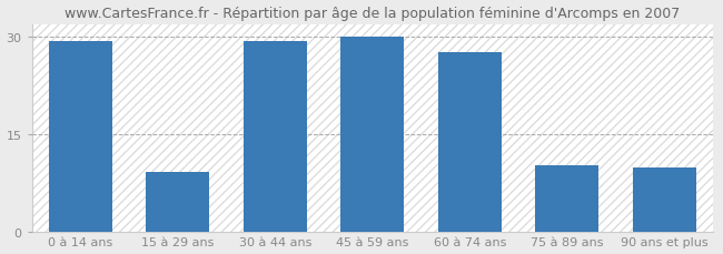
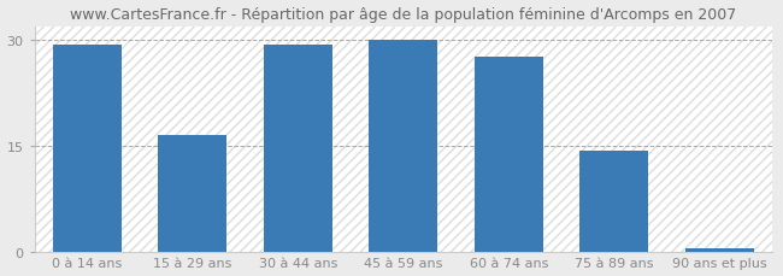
15 à 29 ans: 9.2 -> 16.5
75 à 89 ans: 10.2 -> 14.3
90 ans et plus: 9.8 -> 0.4
